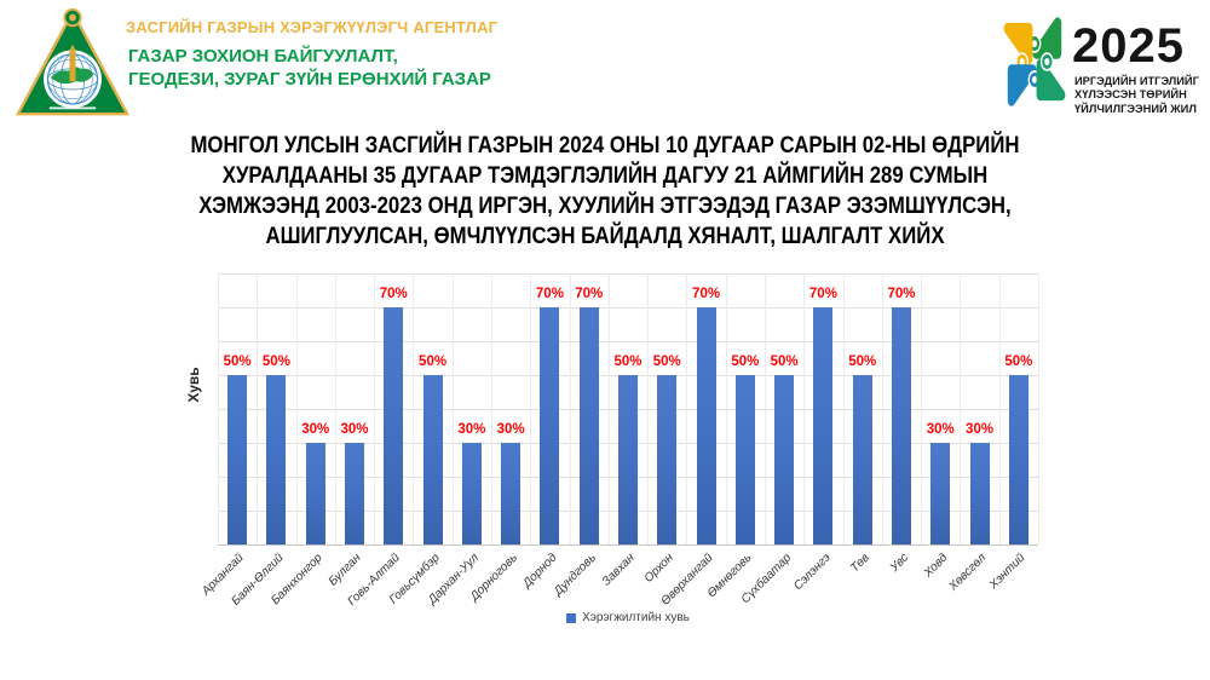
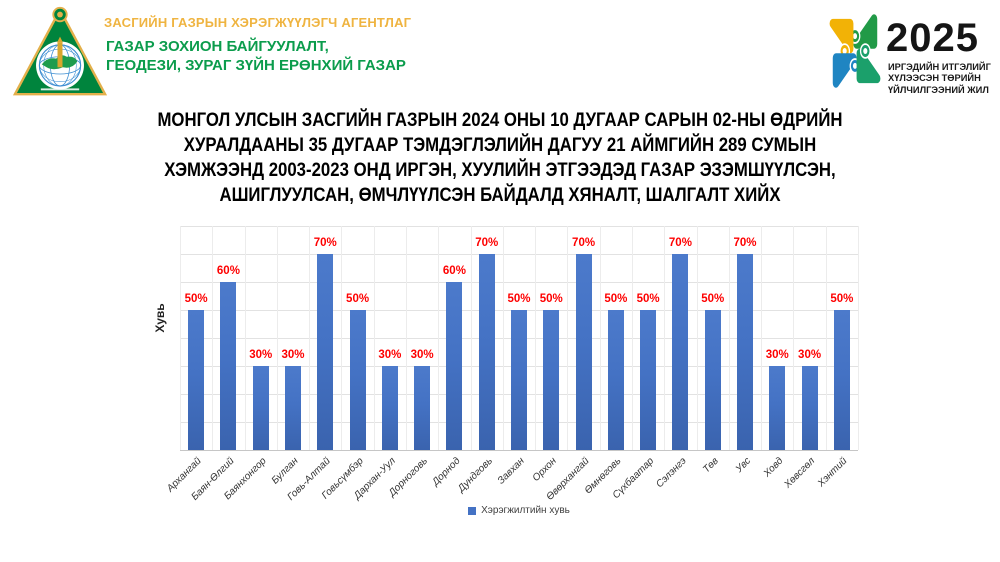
Баян-Өлгий: 50% -> 60%
Дорнод: 70% -> 60%
